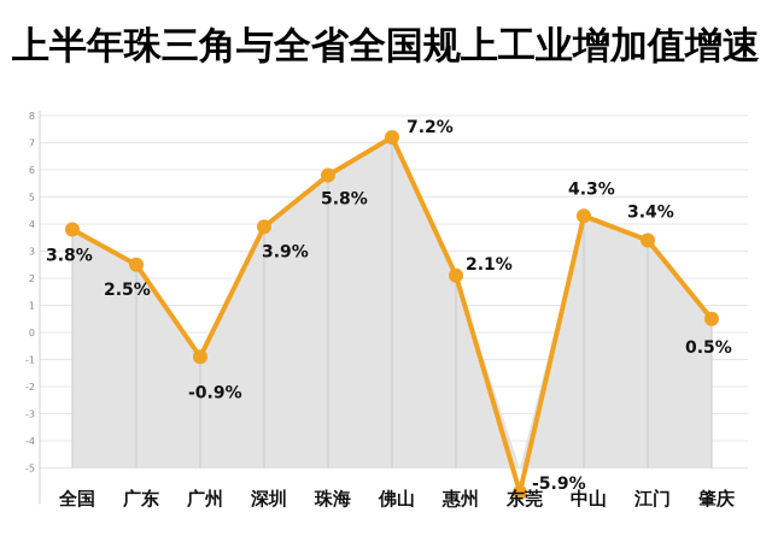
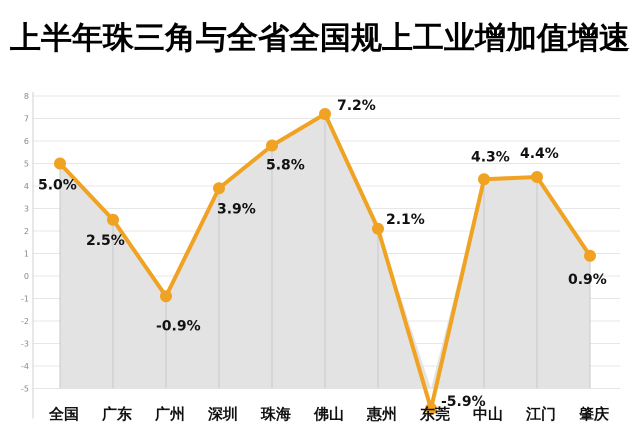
全国: 3.8% -> 5.0%
江门: 3.4% -> 4.4%
肇庆: 0.5% -> 0.9%
